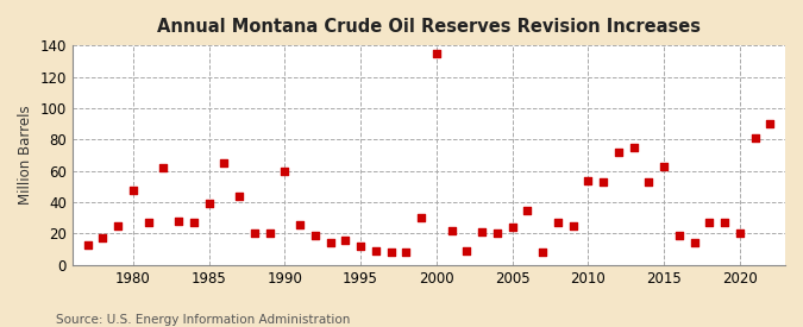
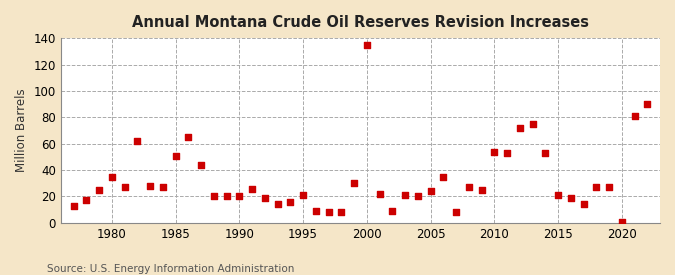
1980: 48 -> 35
1985: 39 -> 51
1990: 60 -> 20
1995: 12 -> 21
2015: 63 -> 21
2020: 20 -> 1
